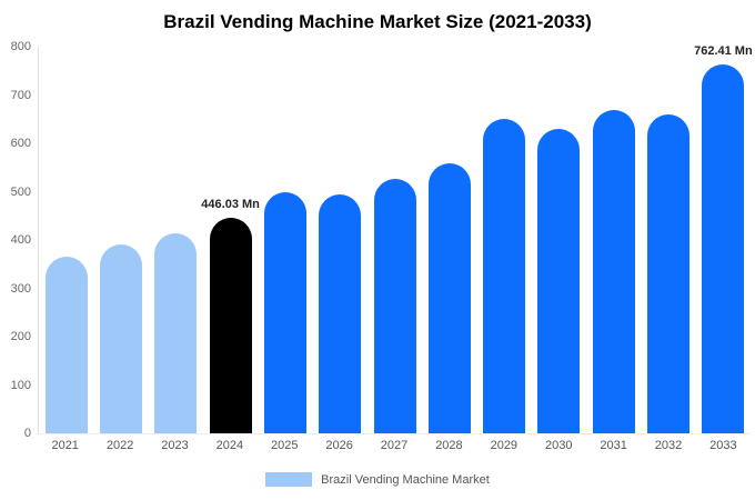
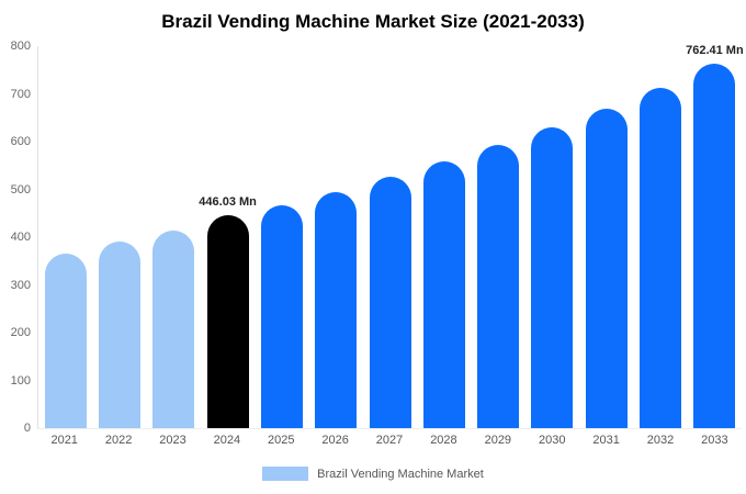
2025: 500 -> 470
2029: 650 -> 590
2032: 660 -> 710
